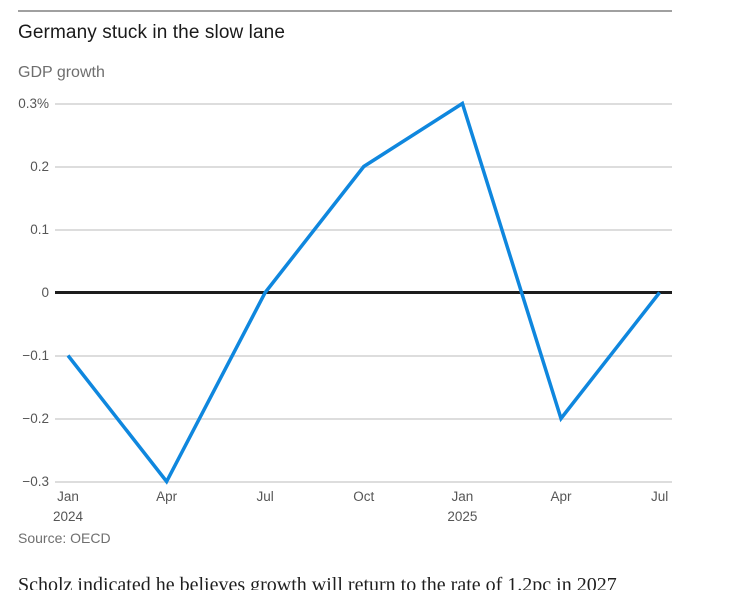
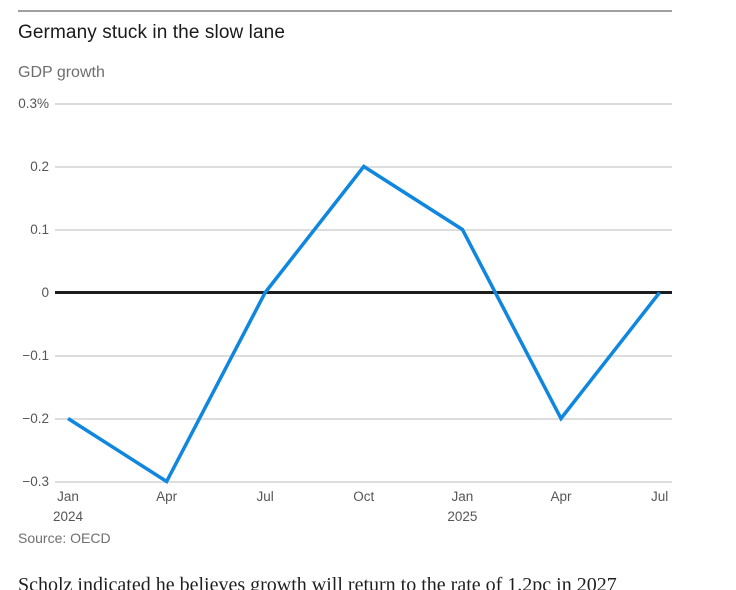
Jan 2024: -0.1% -> -0.2%
Jan 2025: 0.3% -> 0.1%
